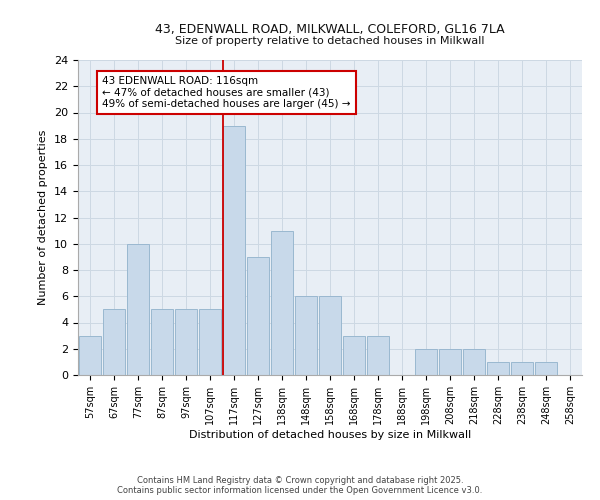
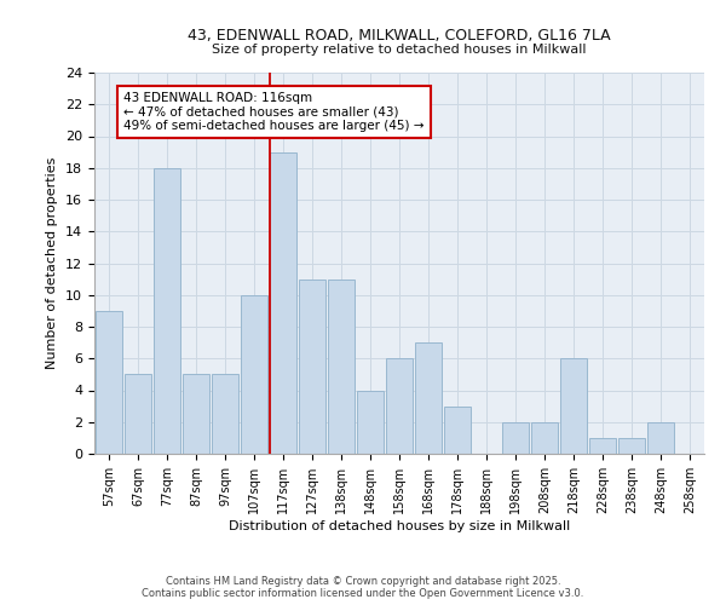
57sqm: 3 -> 9
77sqm: 10 -> 18
107sqm: 5 -> 10
127sqm: 9 -> 11
148sqm: 6 -> 4
168sqm: 3 -> 7
218sqm: 2 -> 6
248sqm: 1 -> 2
